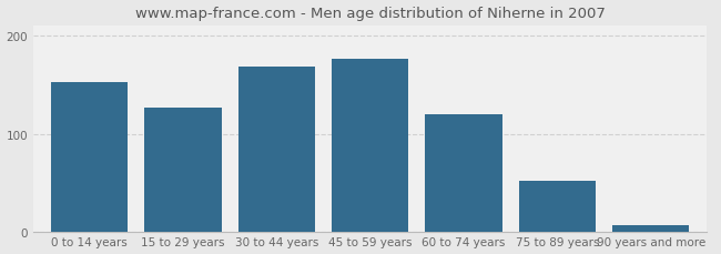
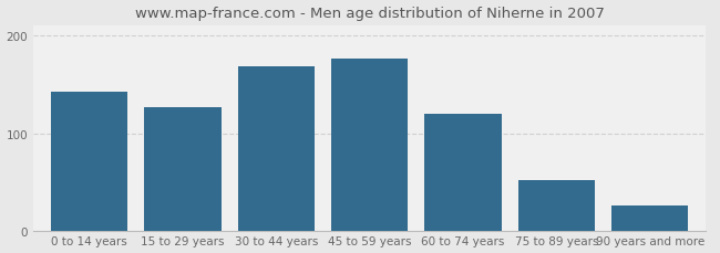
0 to 14 years: 152 -> 142
90 years and more: 7 -> 26
